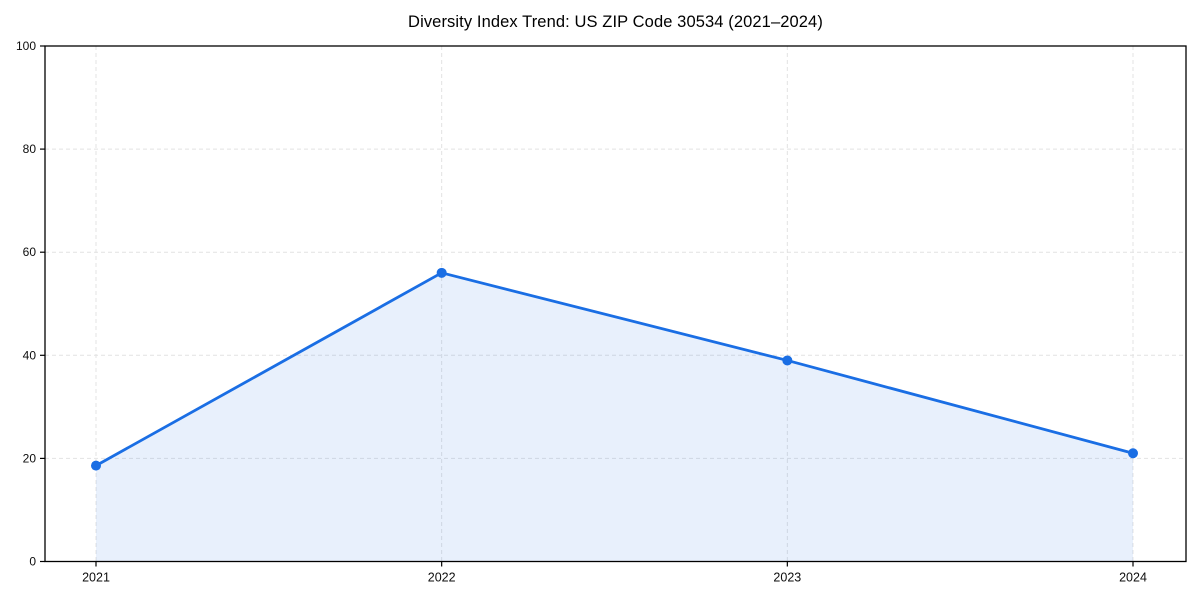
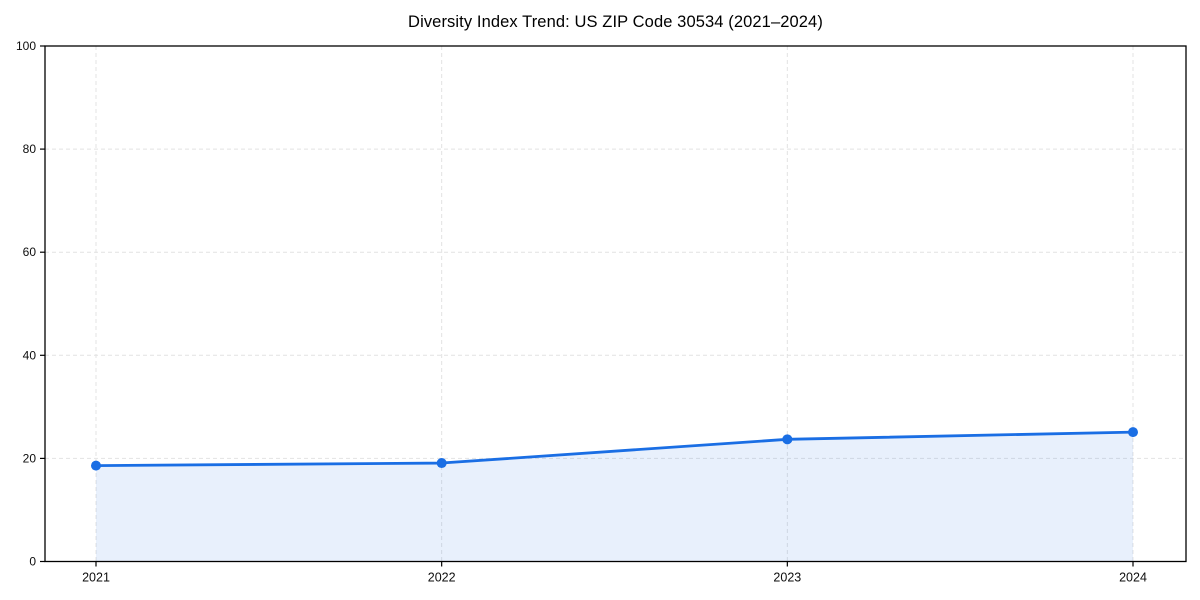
2022: 56 -> 19
2023: 39 -> 24
2024: 21 -> 25
